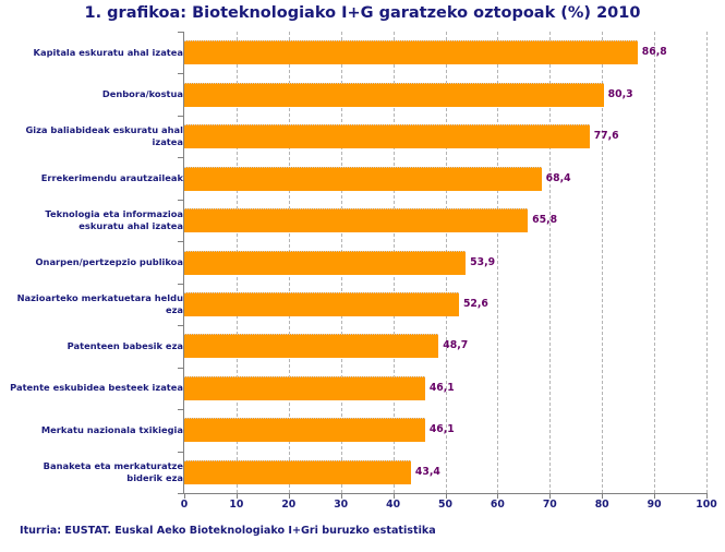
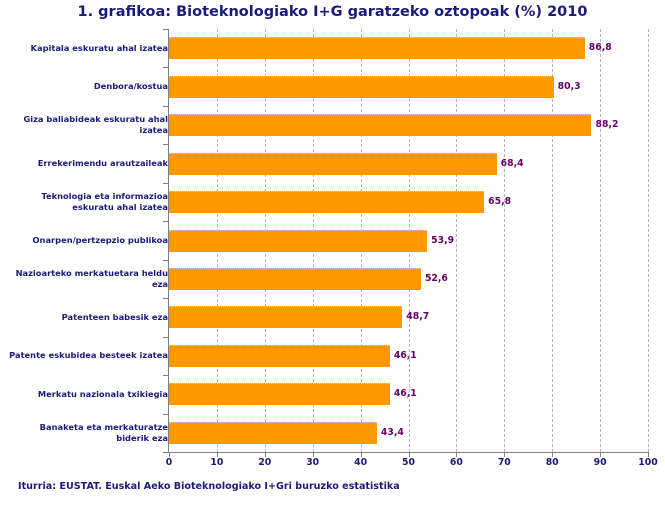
Giza baliabideak eskuratu ahal izatea: 77,6 -> 88,2
